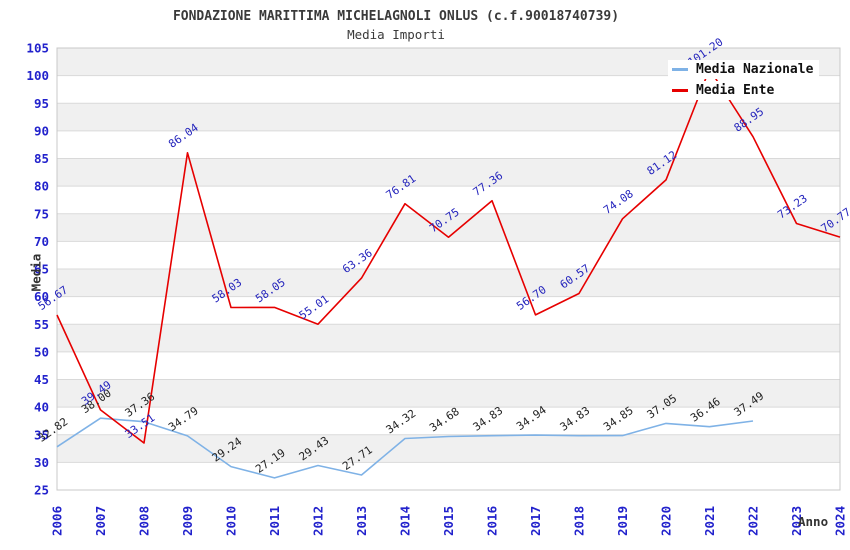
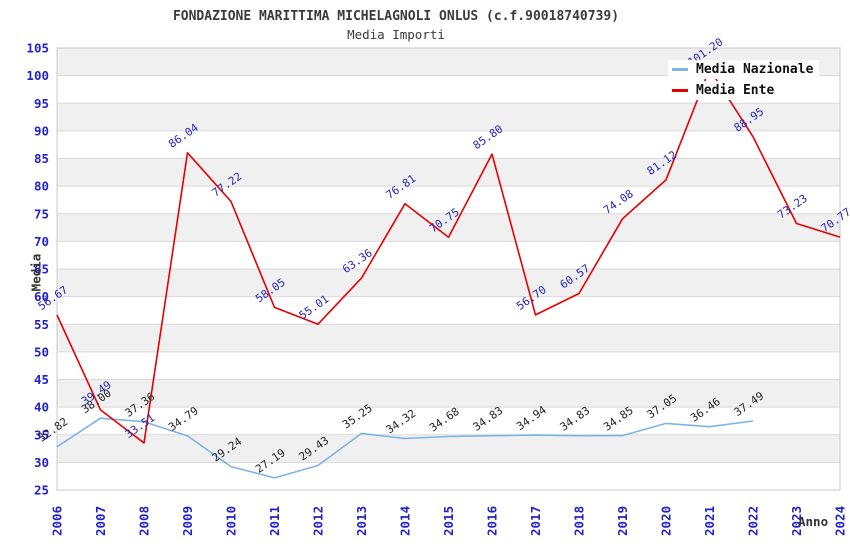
Media Ente/2010: 58.03 -> 77.22
Media Nazionale/2013: 27.71 -> 35.25
Media Ente/2016: 77.36 -> 85.80
